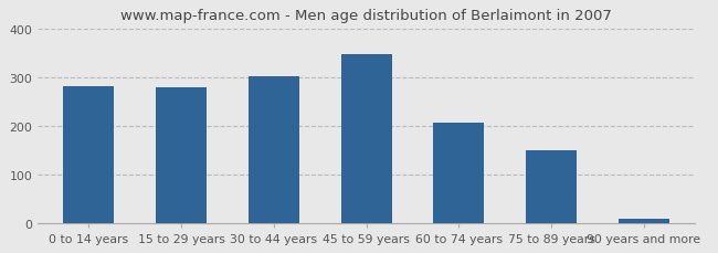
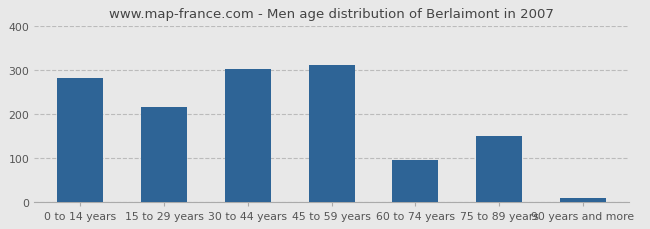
15 to 29 years: 279 -> 215
45 to 59 years: 347 -> 310
60 to 74 years: 207 -> 95
